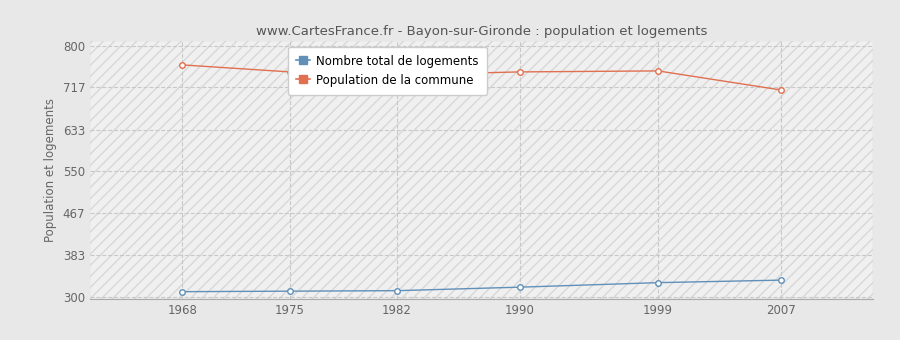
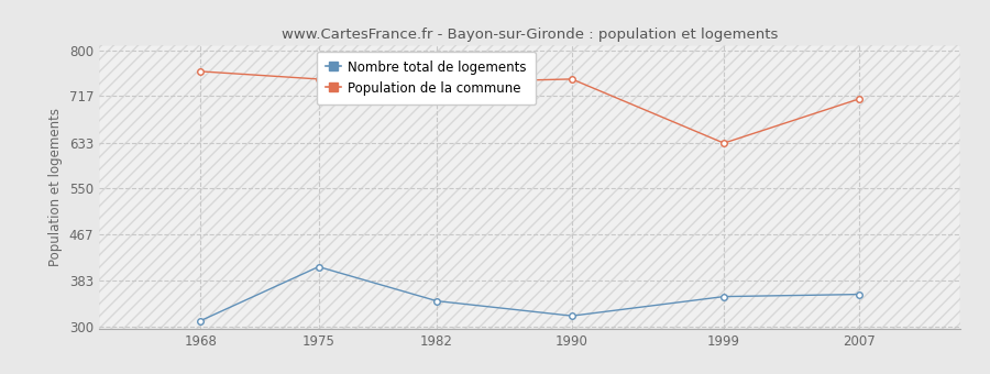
Nombre total de logements/1975: 311 -> 408
Nombre total de logements/1982: 312 -> 346
Population de la commune/1999: 750 -> 632
Nombre total de logements/1999: 328 -> 354
Nombre total de logements/2007: 333 -> 358
